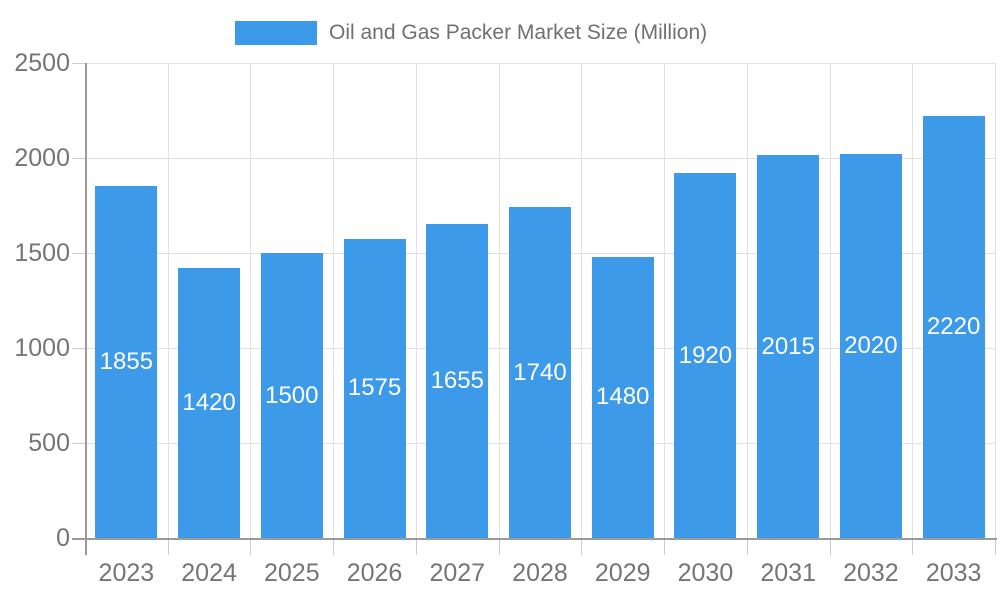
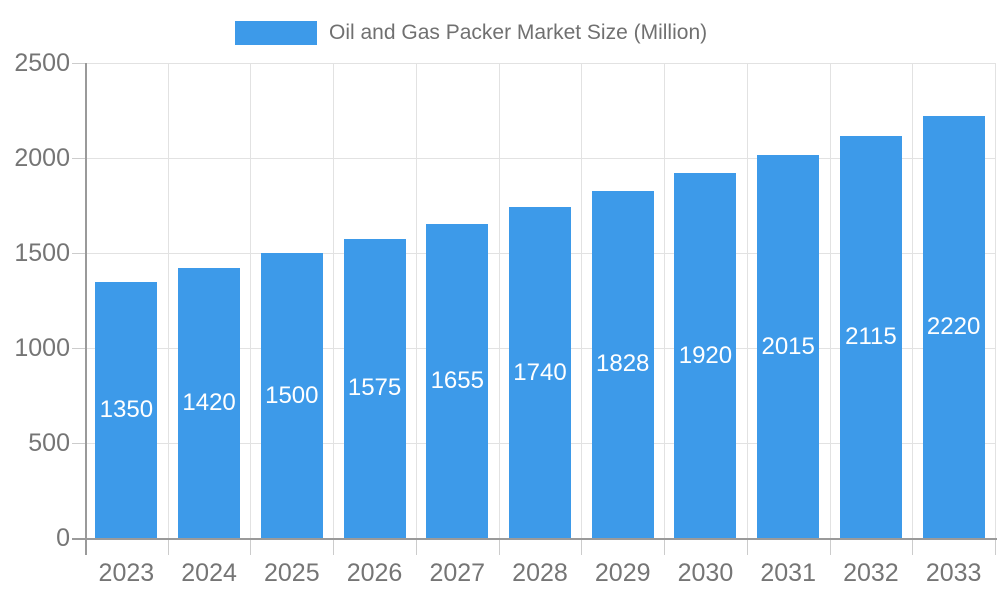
2023: 1855 -> 1350
2029: 1480 -> 1828
2032: 2020 -> 2115
